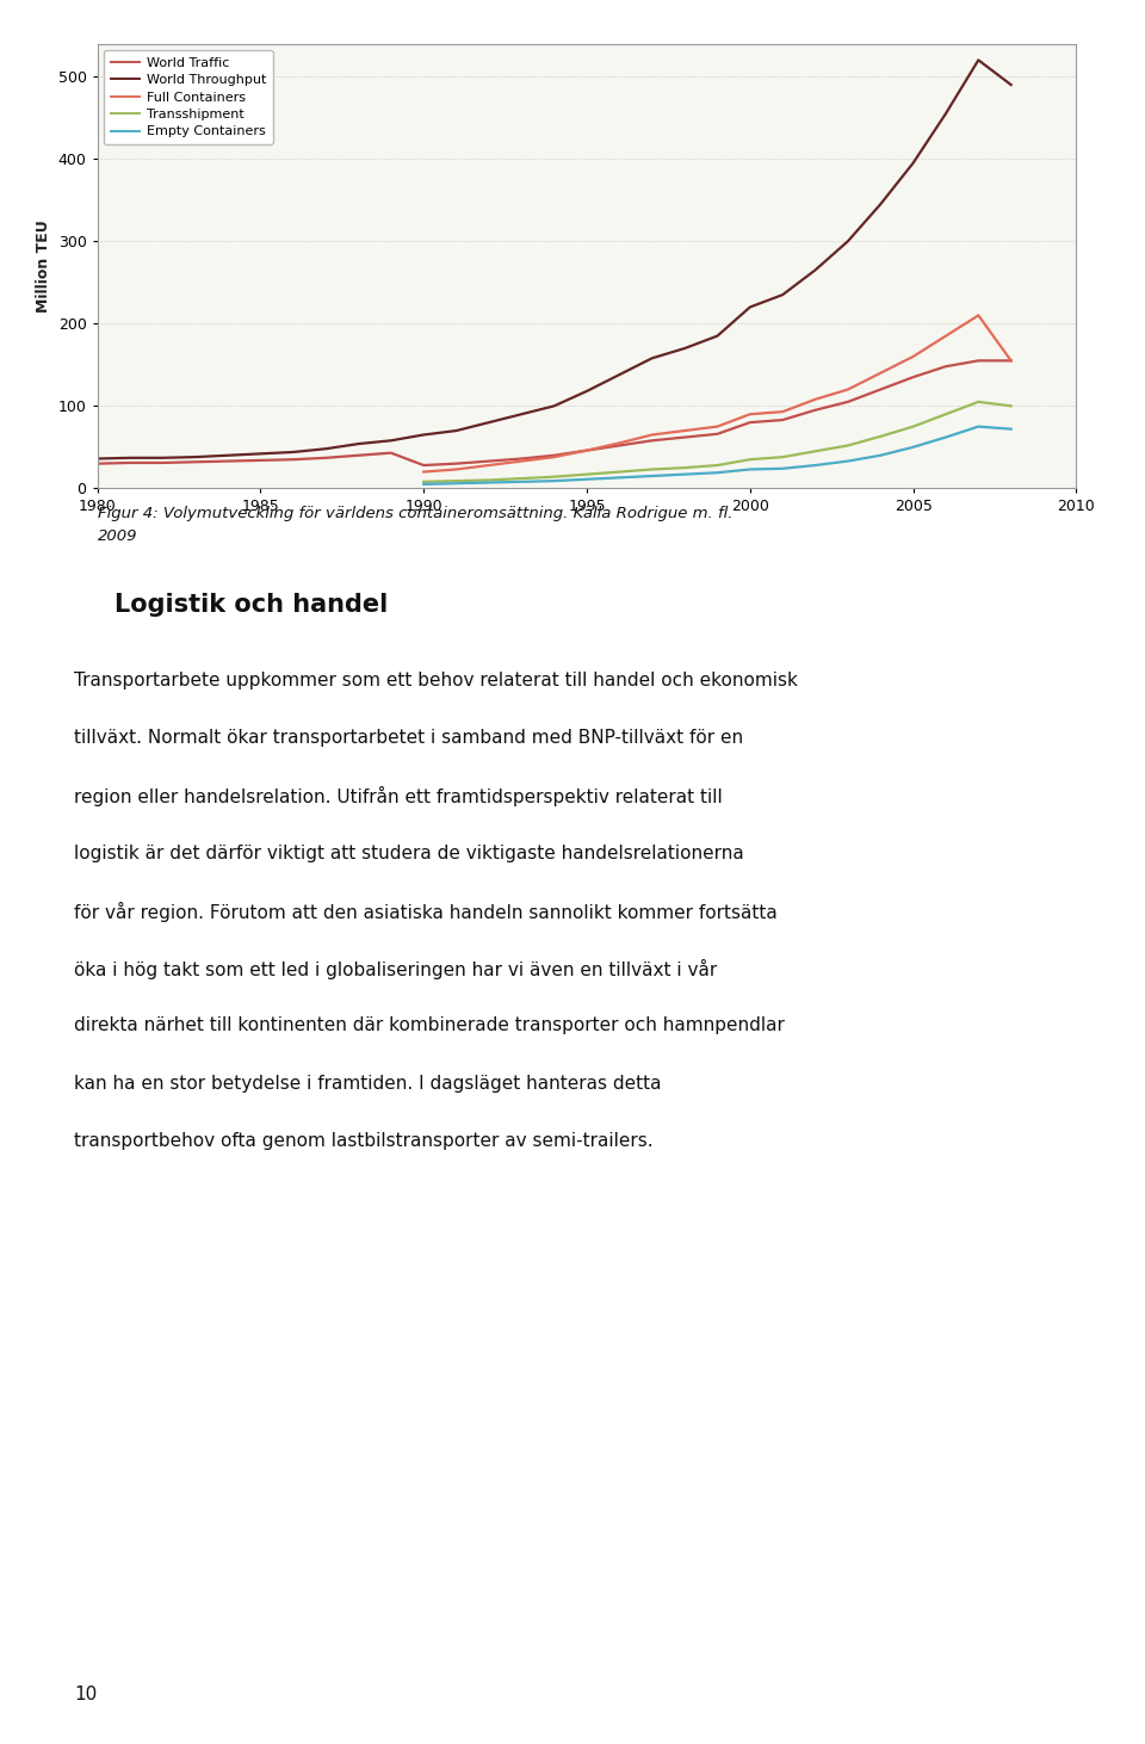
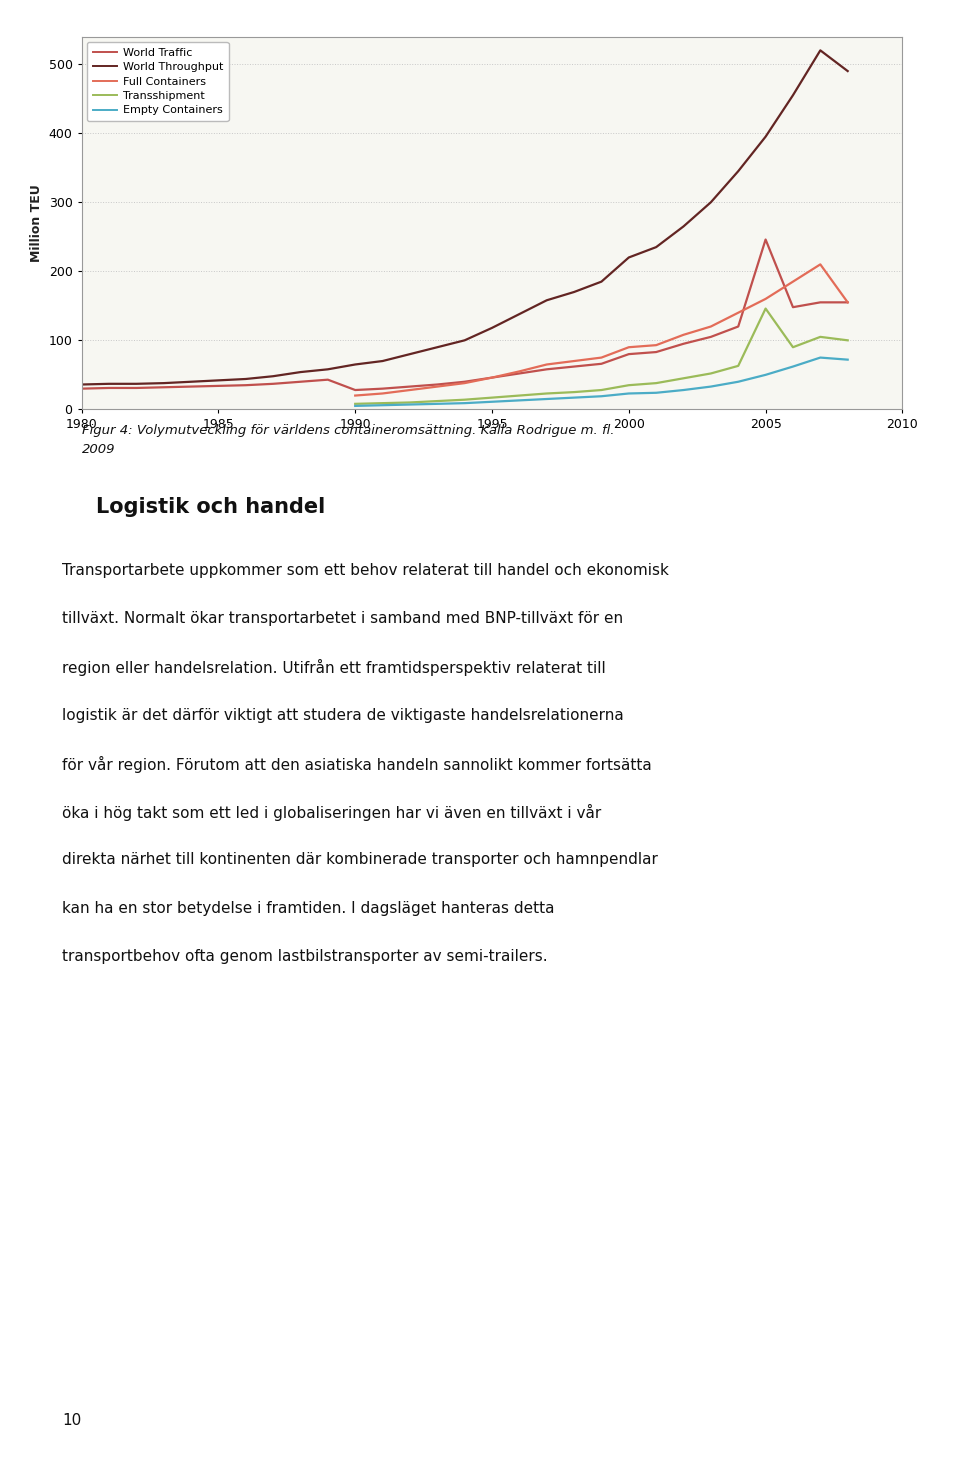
World Traffic/2005: 135 -> 246
Transshipment/2005: 75 -> 146
